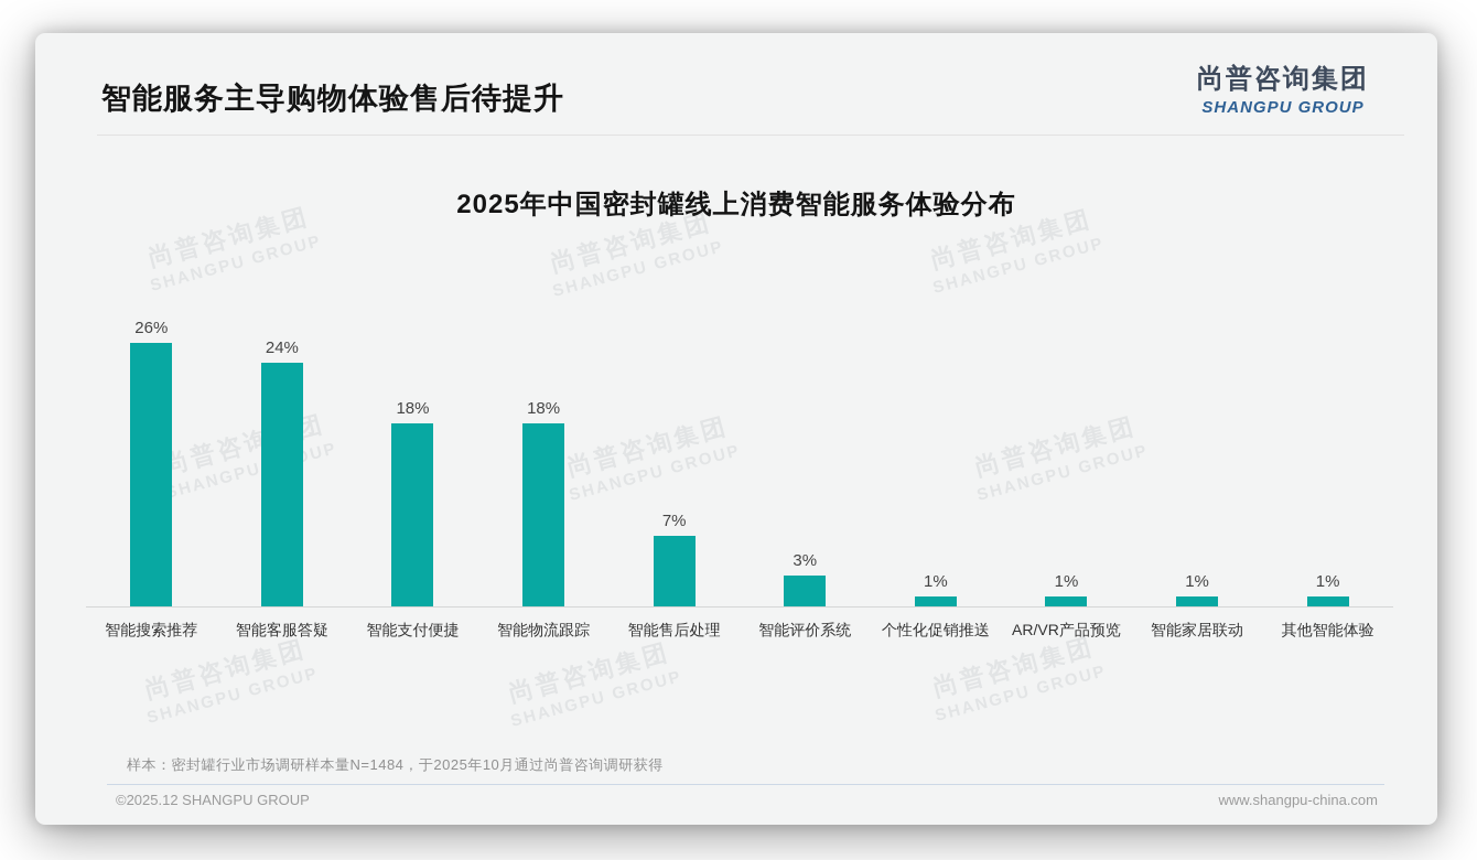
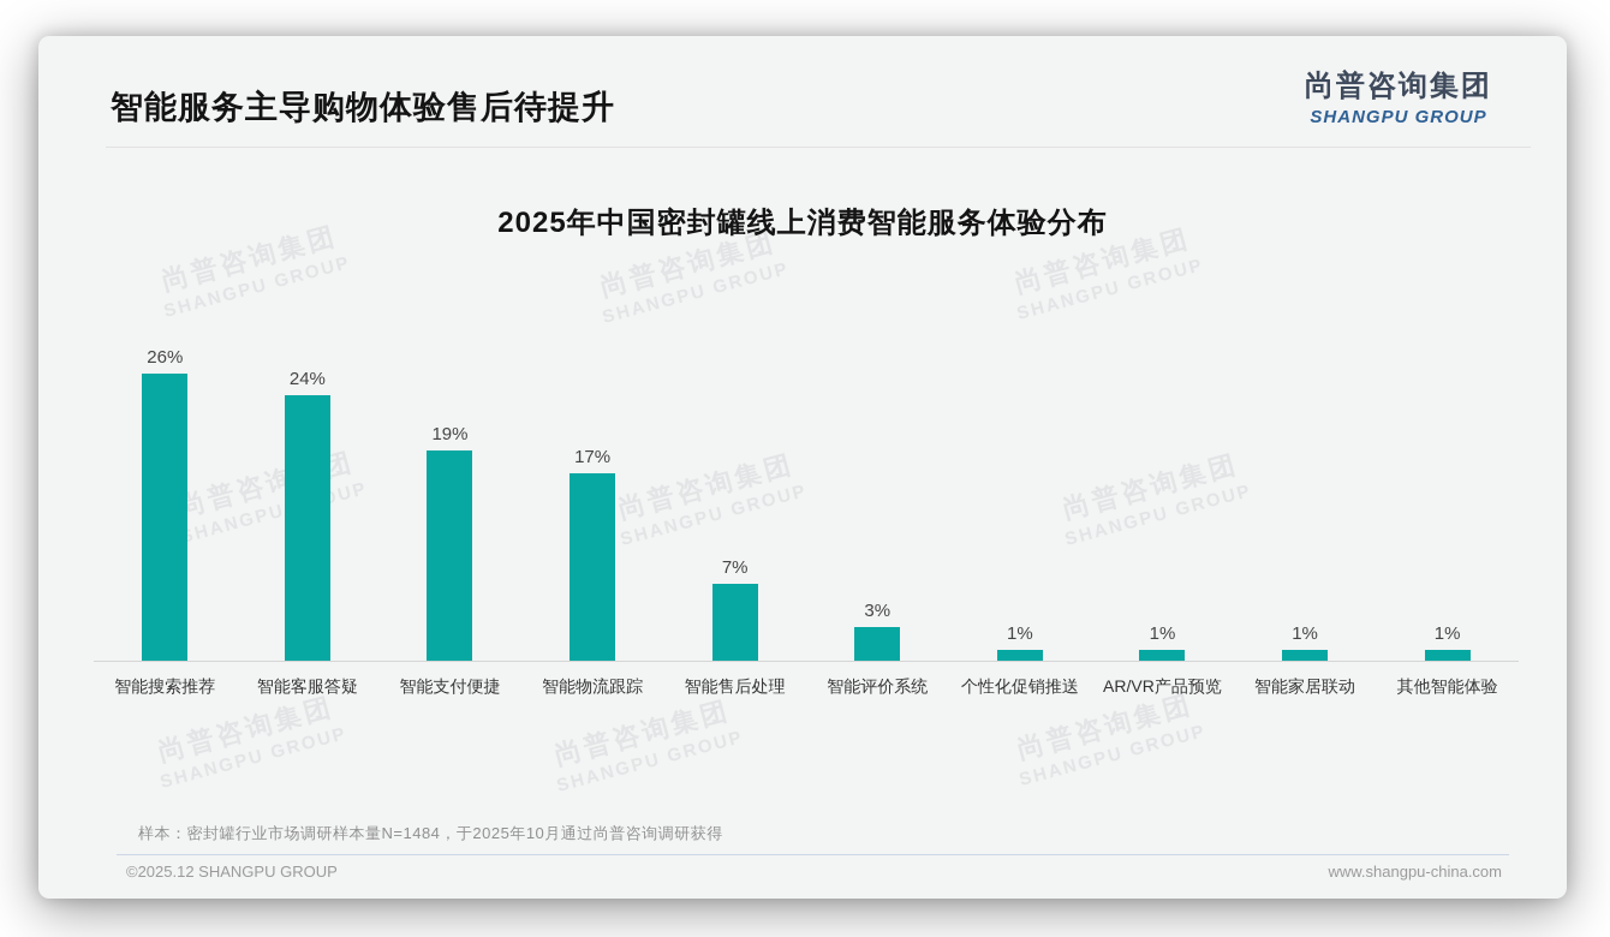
智能支付便捷: 18% -> 19%
智能物流跟踪: 18% -> 17%
